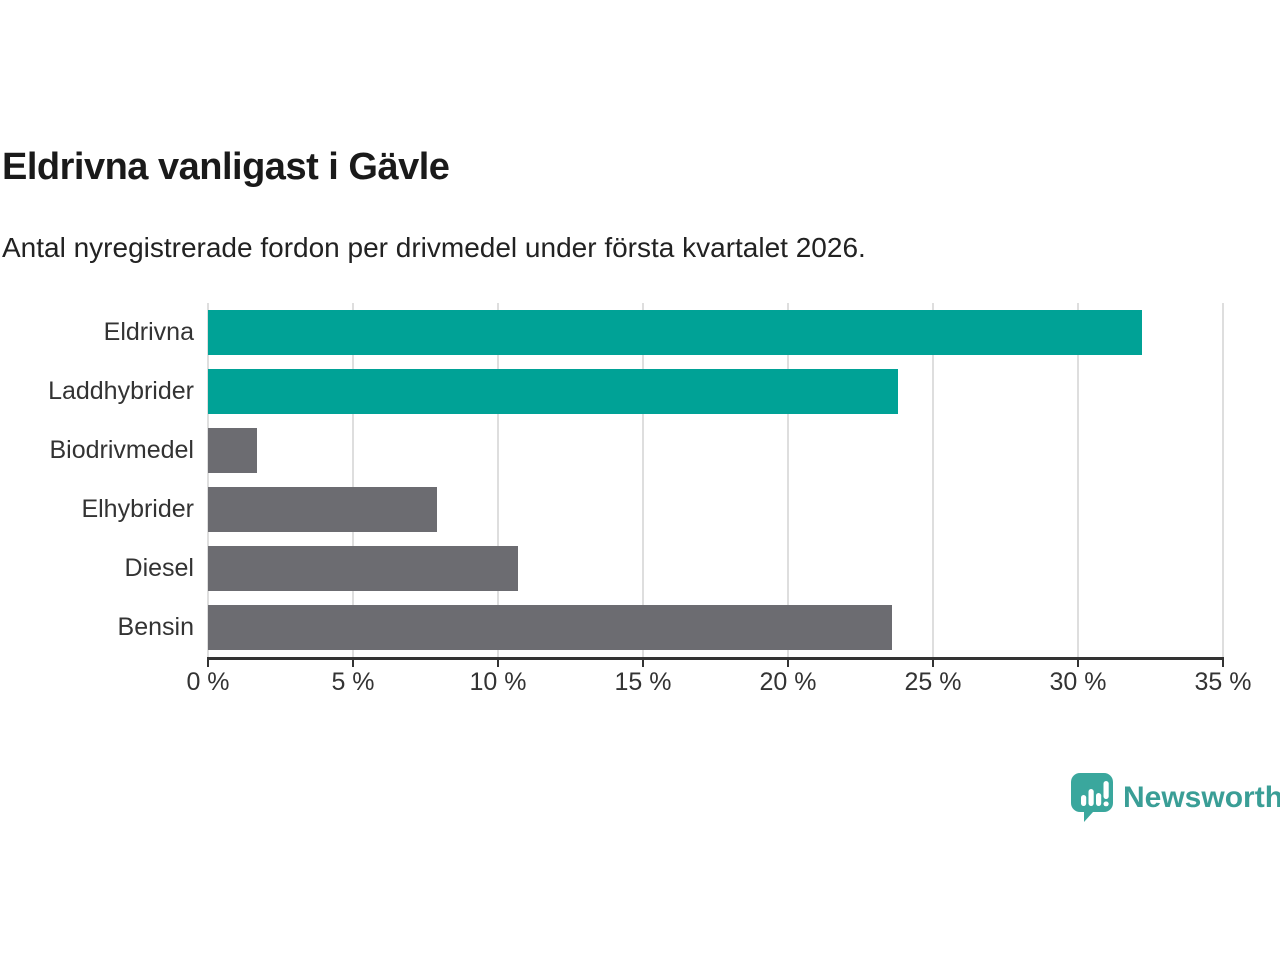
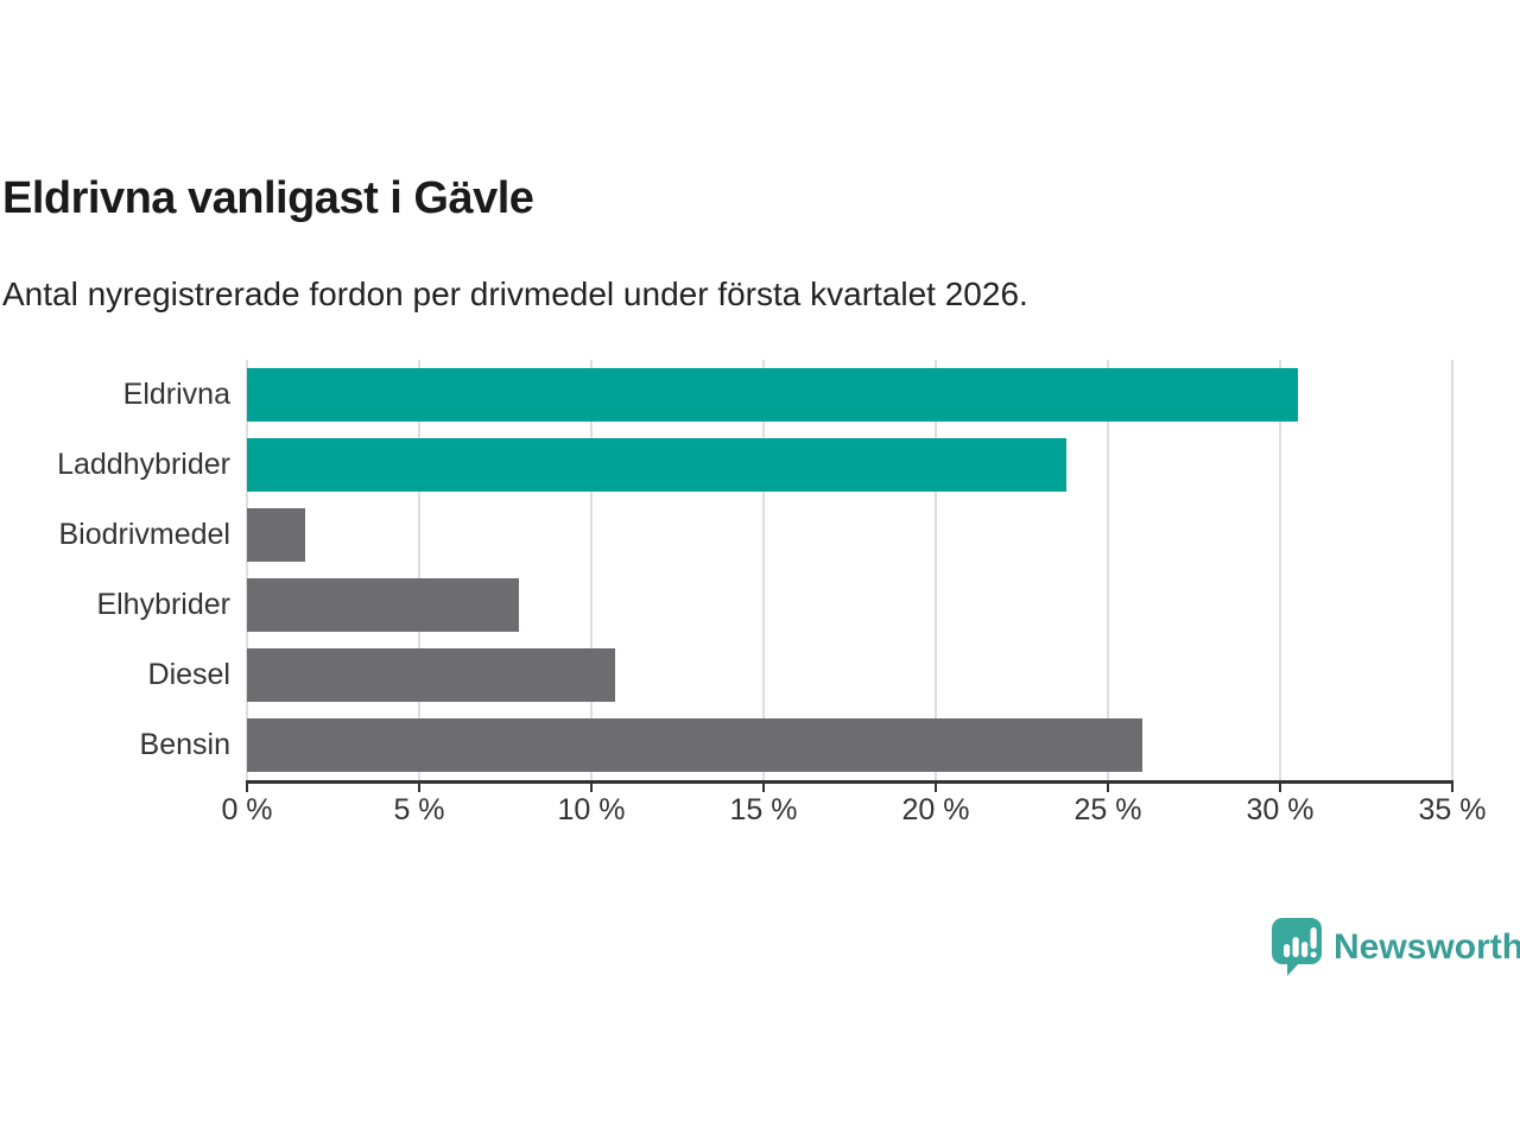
Eldrivna: 32.2% -> 30.5%
Bensin: 23.6% -> 26.0%
